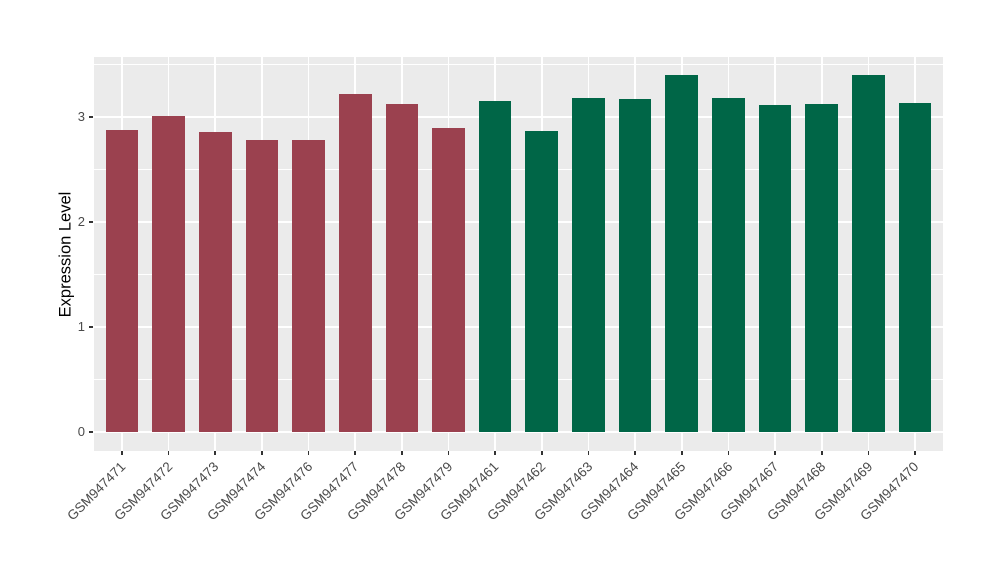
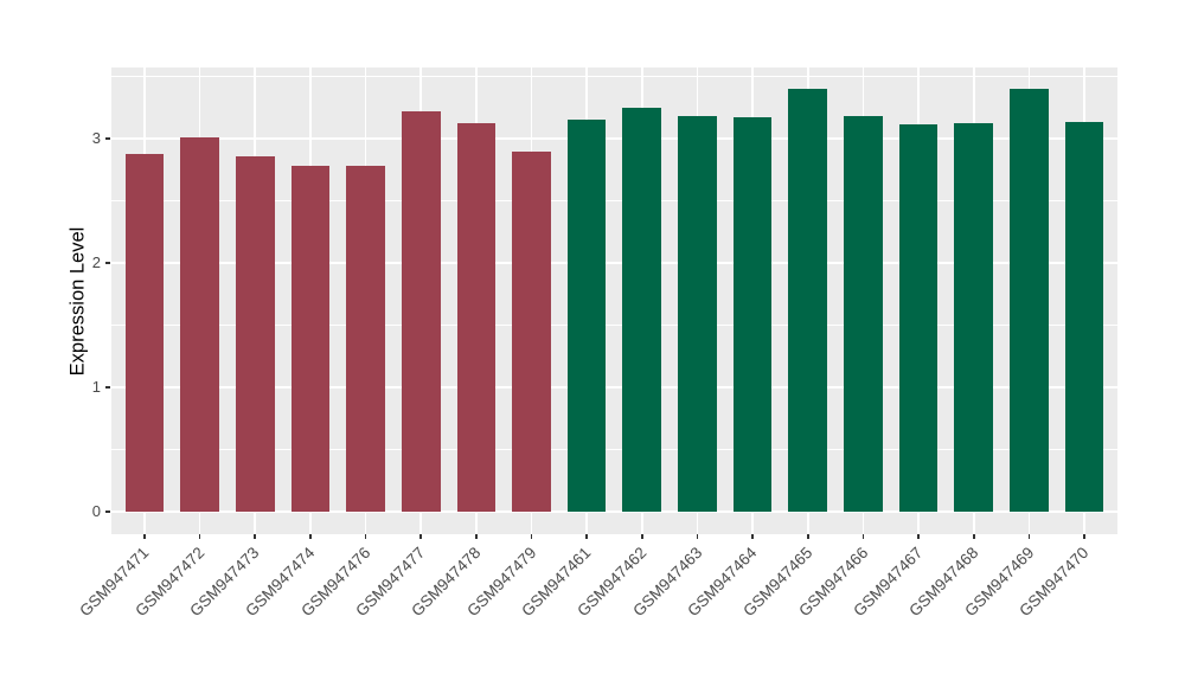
GSM947462: 2.87 -> 3.25
